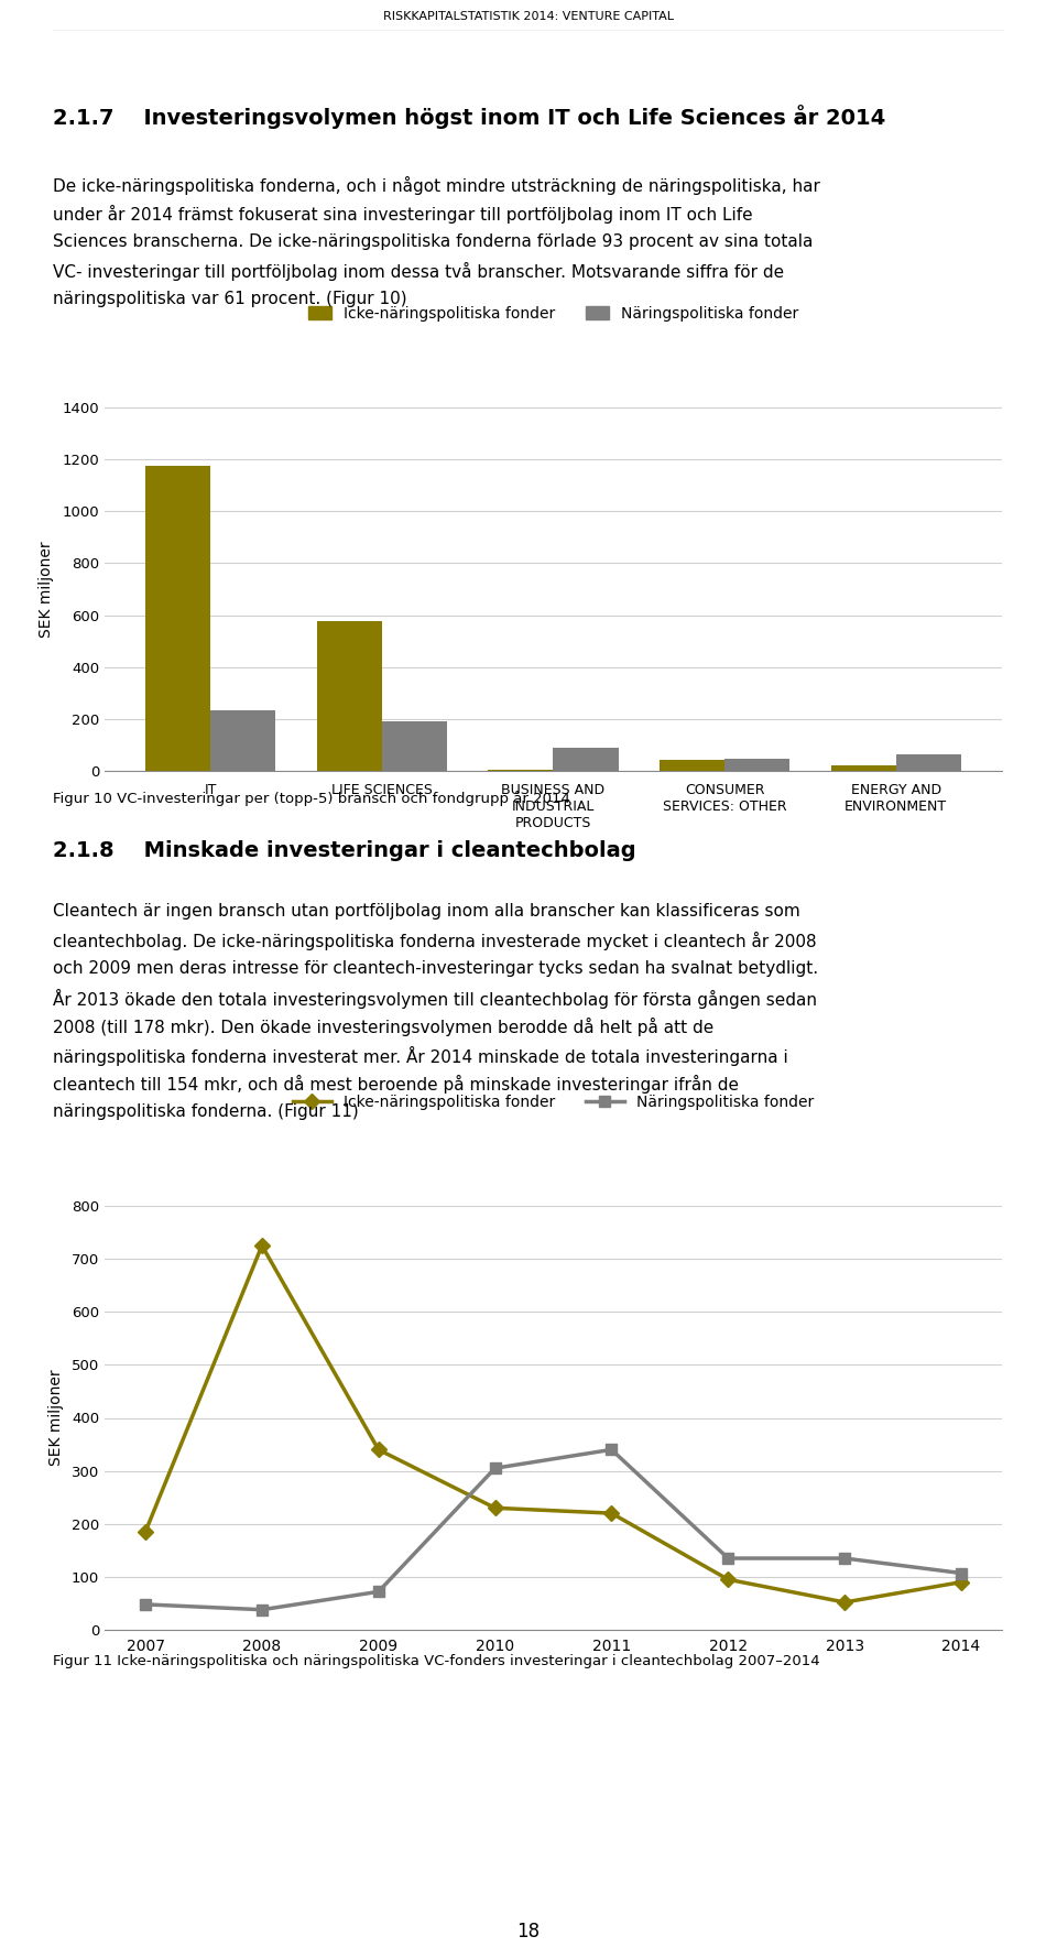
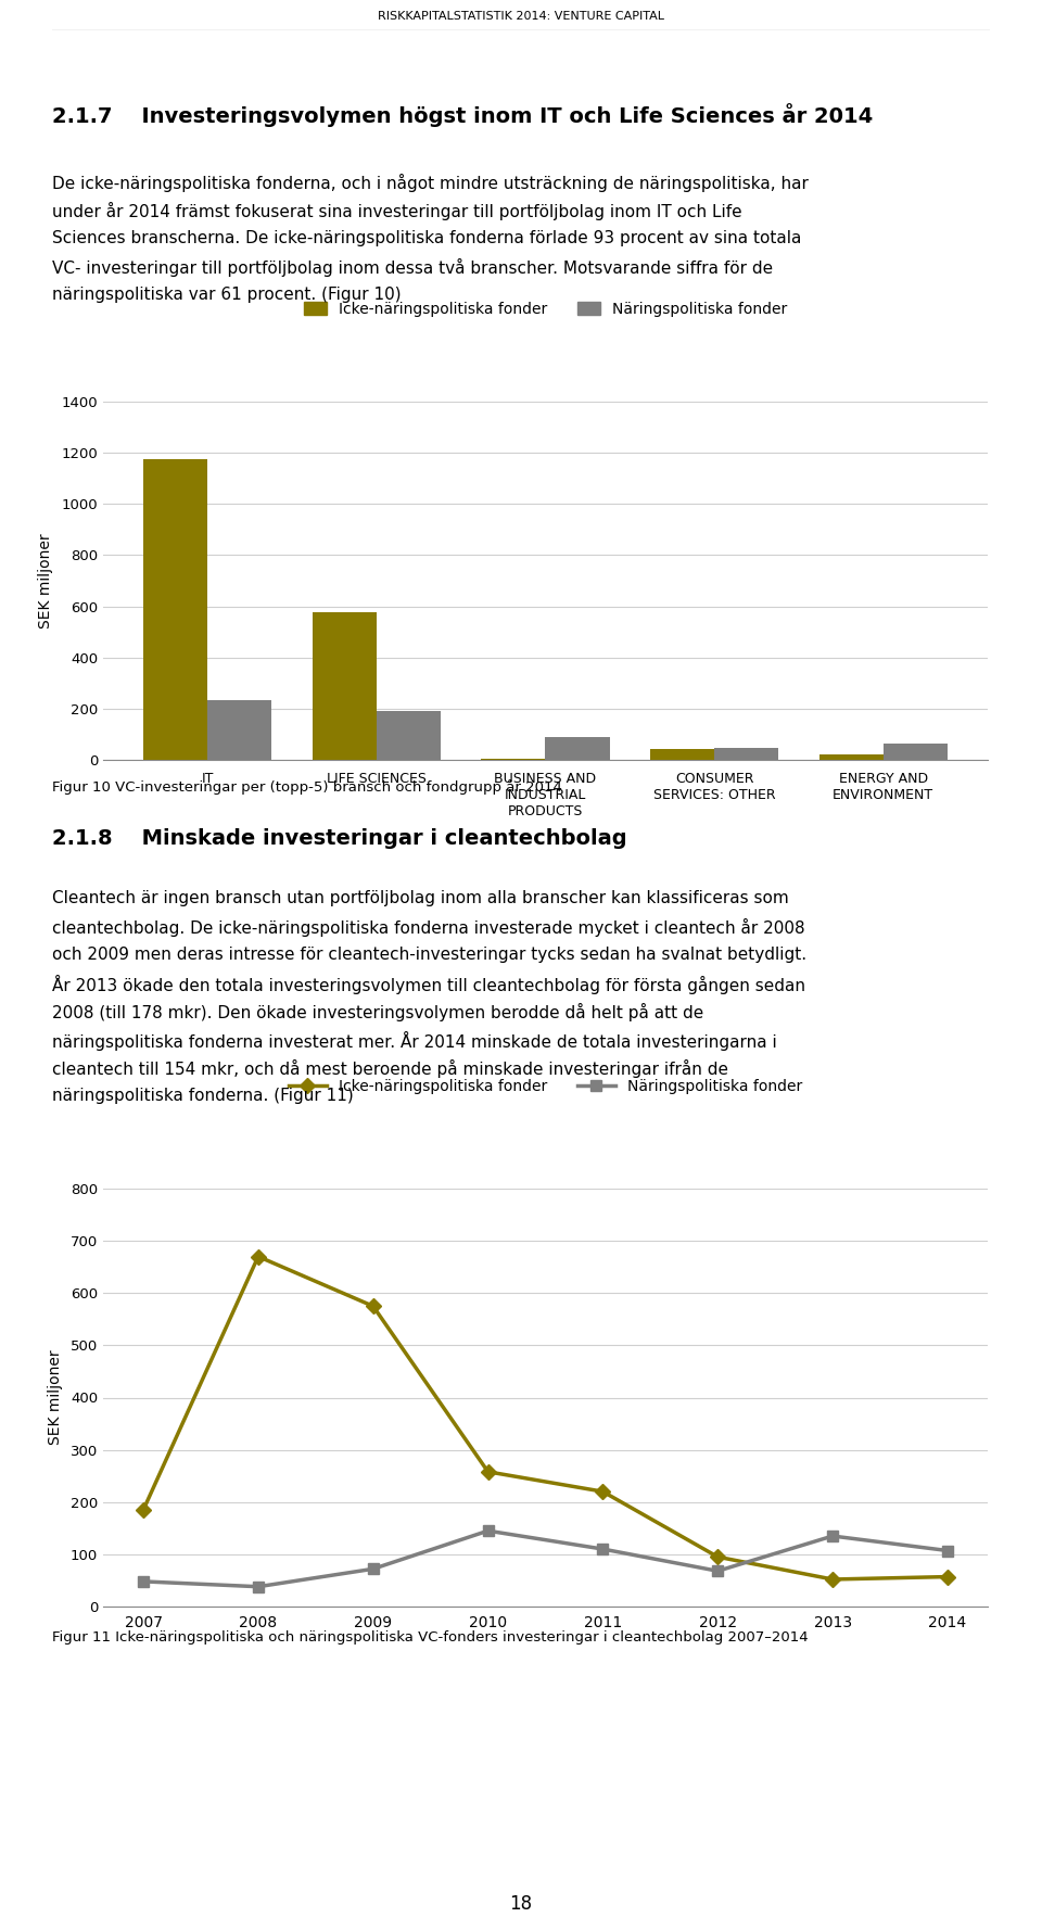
Icke-näringspolitiska fonder/2008: 725 -> 670
Icke-näringspolitiska fonder/2009: 340 -> 575
Icke-näringspolitiska fonder/2010: 230 -> 258
Näringspolitiska fonder/2010: 305 -> 145
Näringspolitiska fonder/2011: 340 -> 110
Näringspolitiska fonder/2012: 135 -> 68
Icke-näringspolitiska fonder/2014: 90 -> 57
